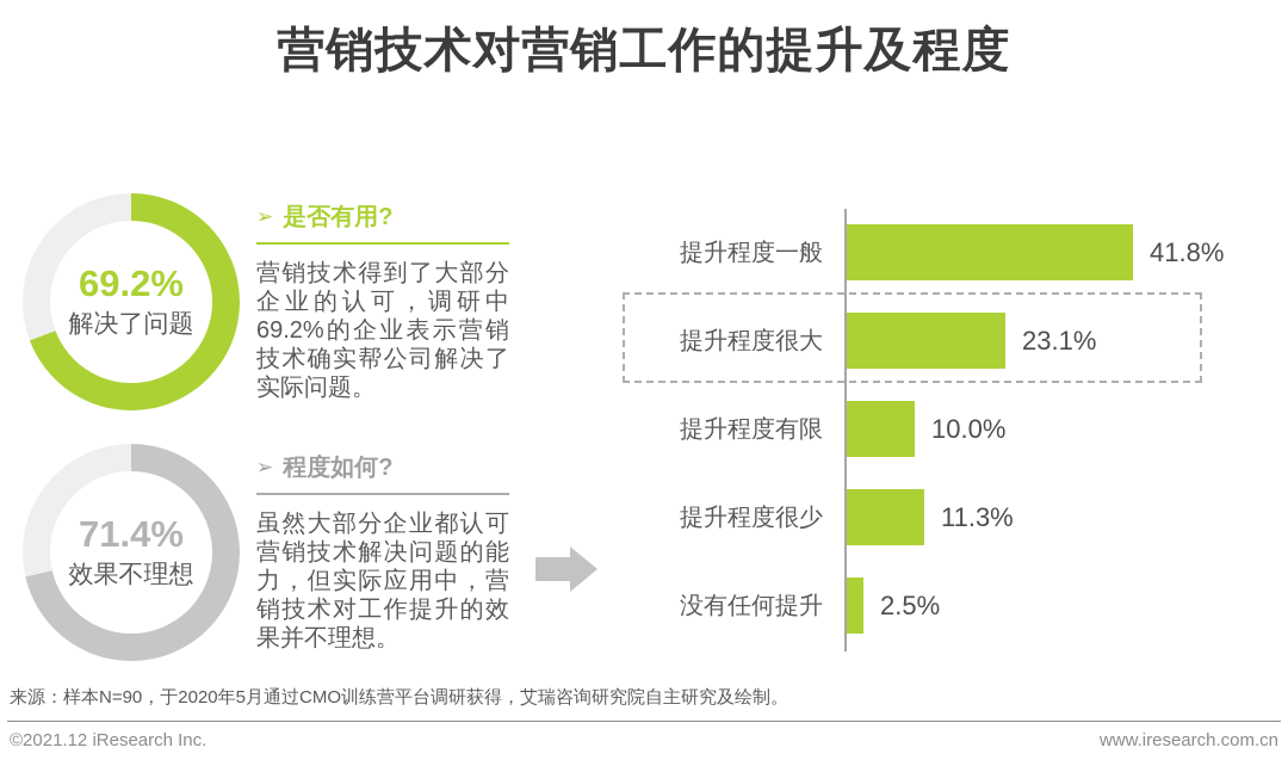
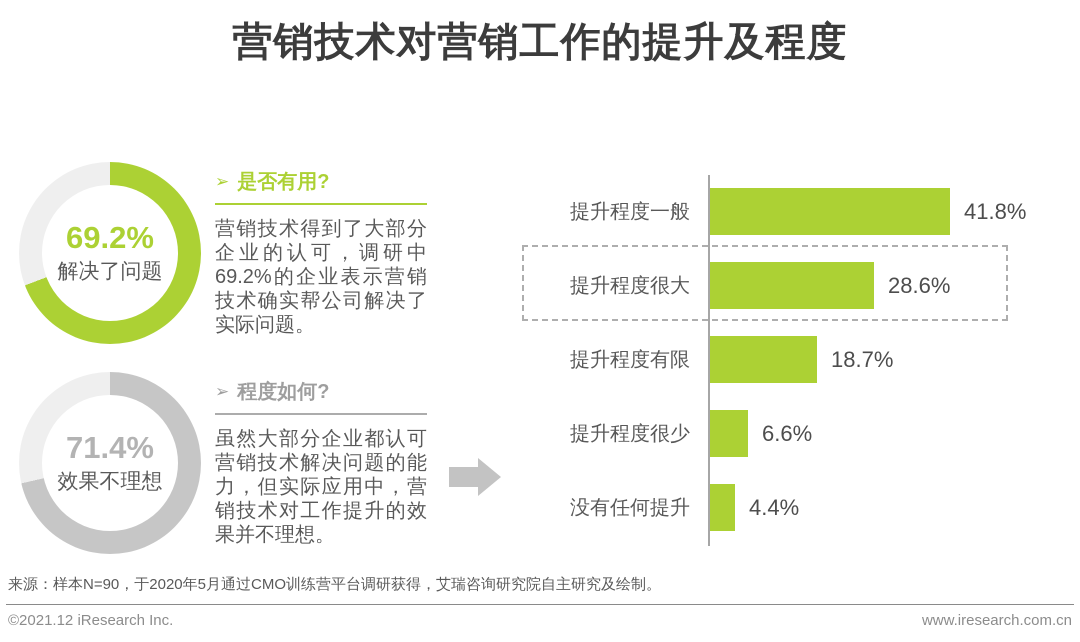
提升程度很大: 23.1% -> 28.6%
提升程度有限: 10.0% -> 18.7%
提升程度很少: 11.3% -> 6.6%
没有任何提升: 2.5% -> 4.4%
